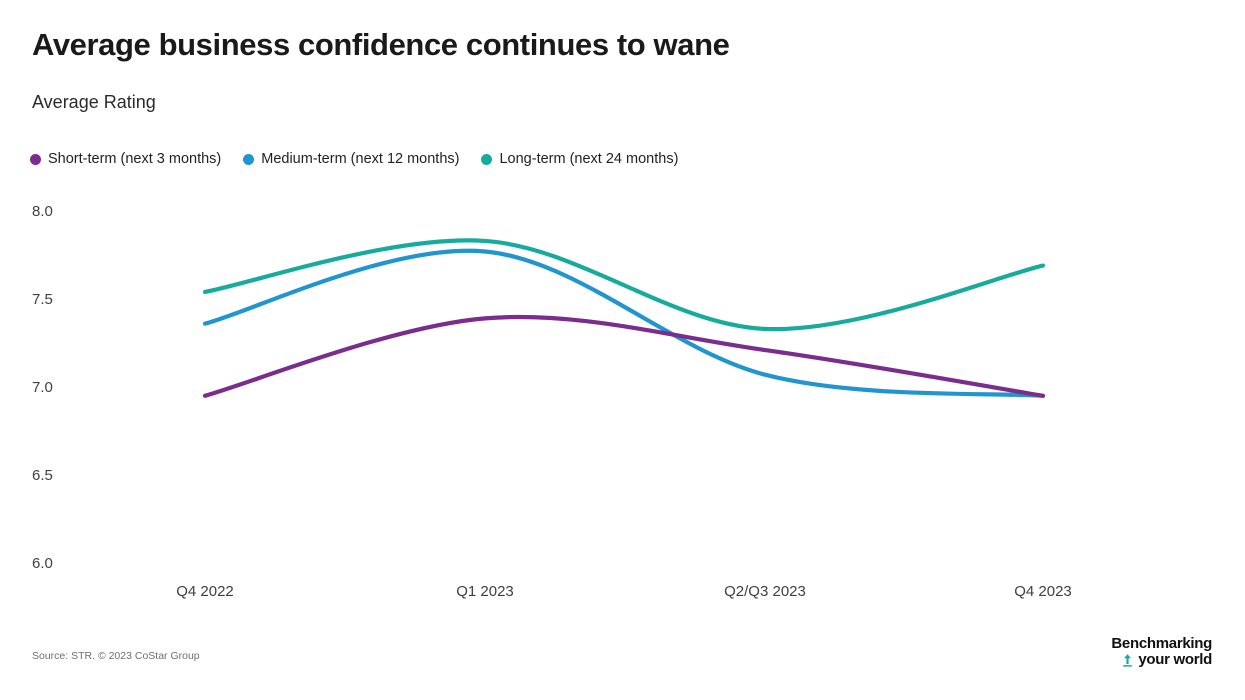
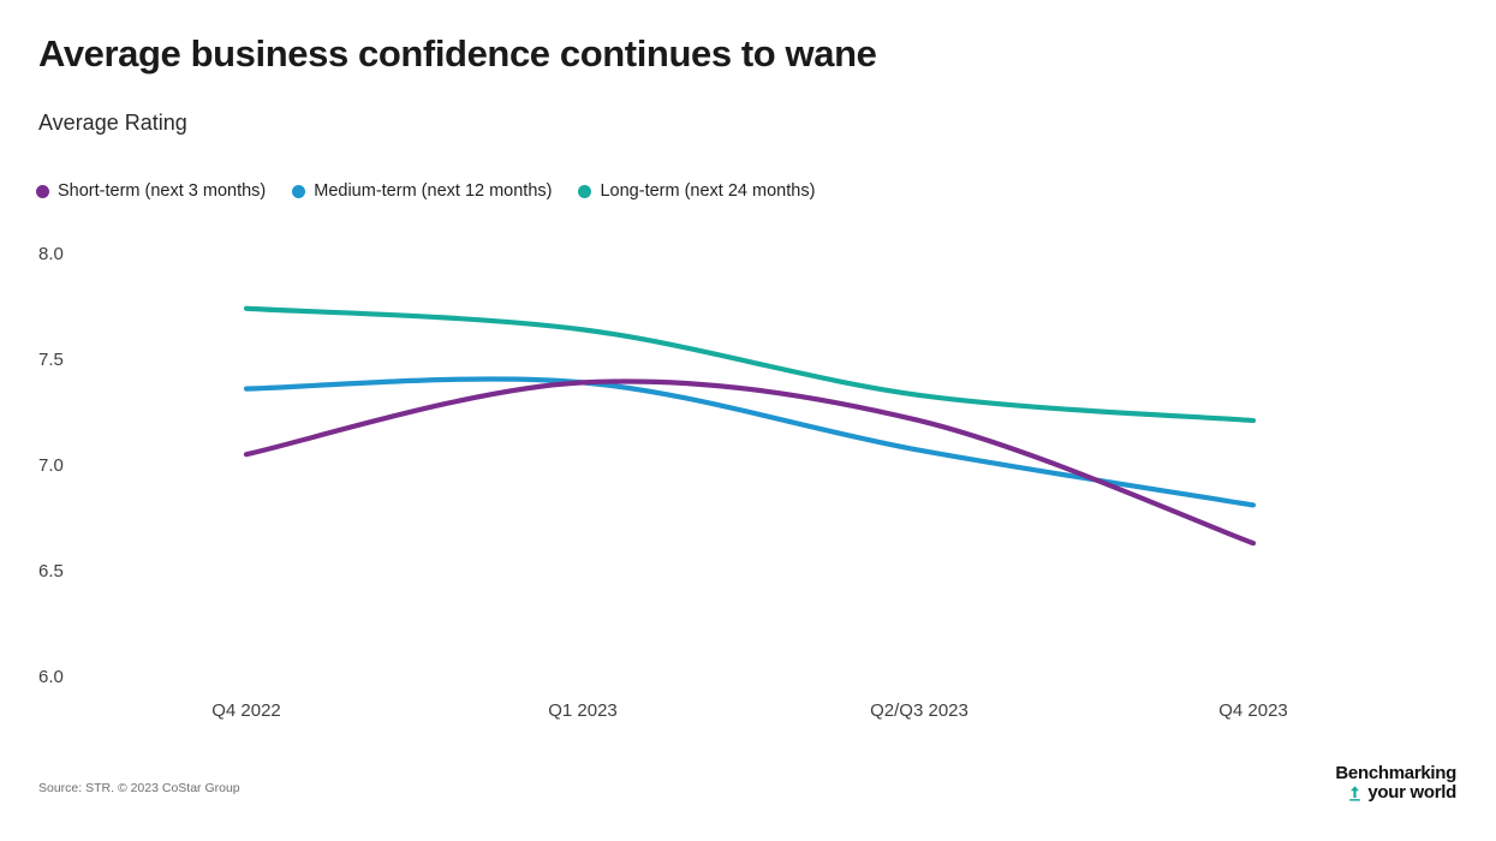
Short-term (next 3 months)/Q4 2022: 6.95 -> 7.05
Long-term (next 24 months)/Q4 2022: 7.54 -> 7.74
Medium-term (next 12 months)/Q1 2023: 7.77 -> 7.39
Long-term (next 24 months)/Q1 2023: 7.83 -> 7.64
Short-term (next 3 months)/Q4 2023: 6.95 -> 6.63
Medium-term (next 12 months)/Q4 2023: 6.95 -> 6.81
Long-term (next 24 months)/Q4 2023: 7.69 -> 7.21
